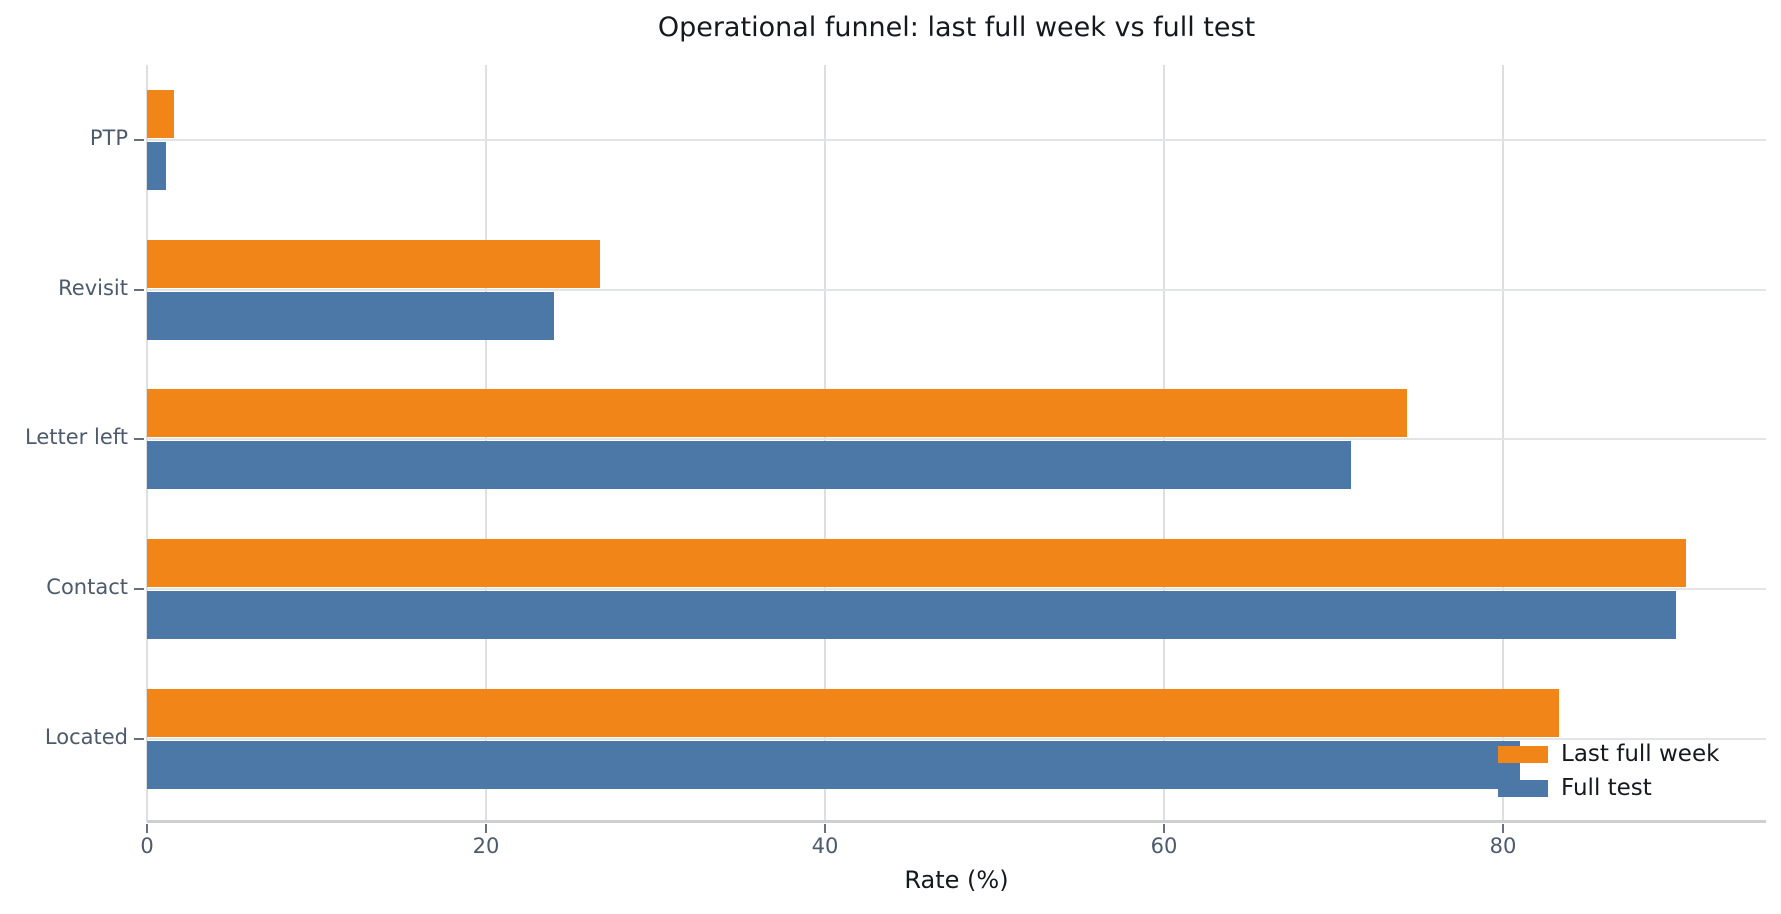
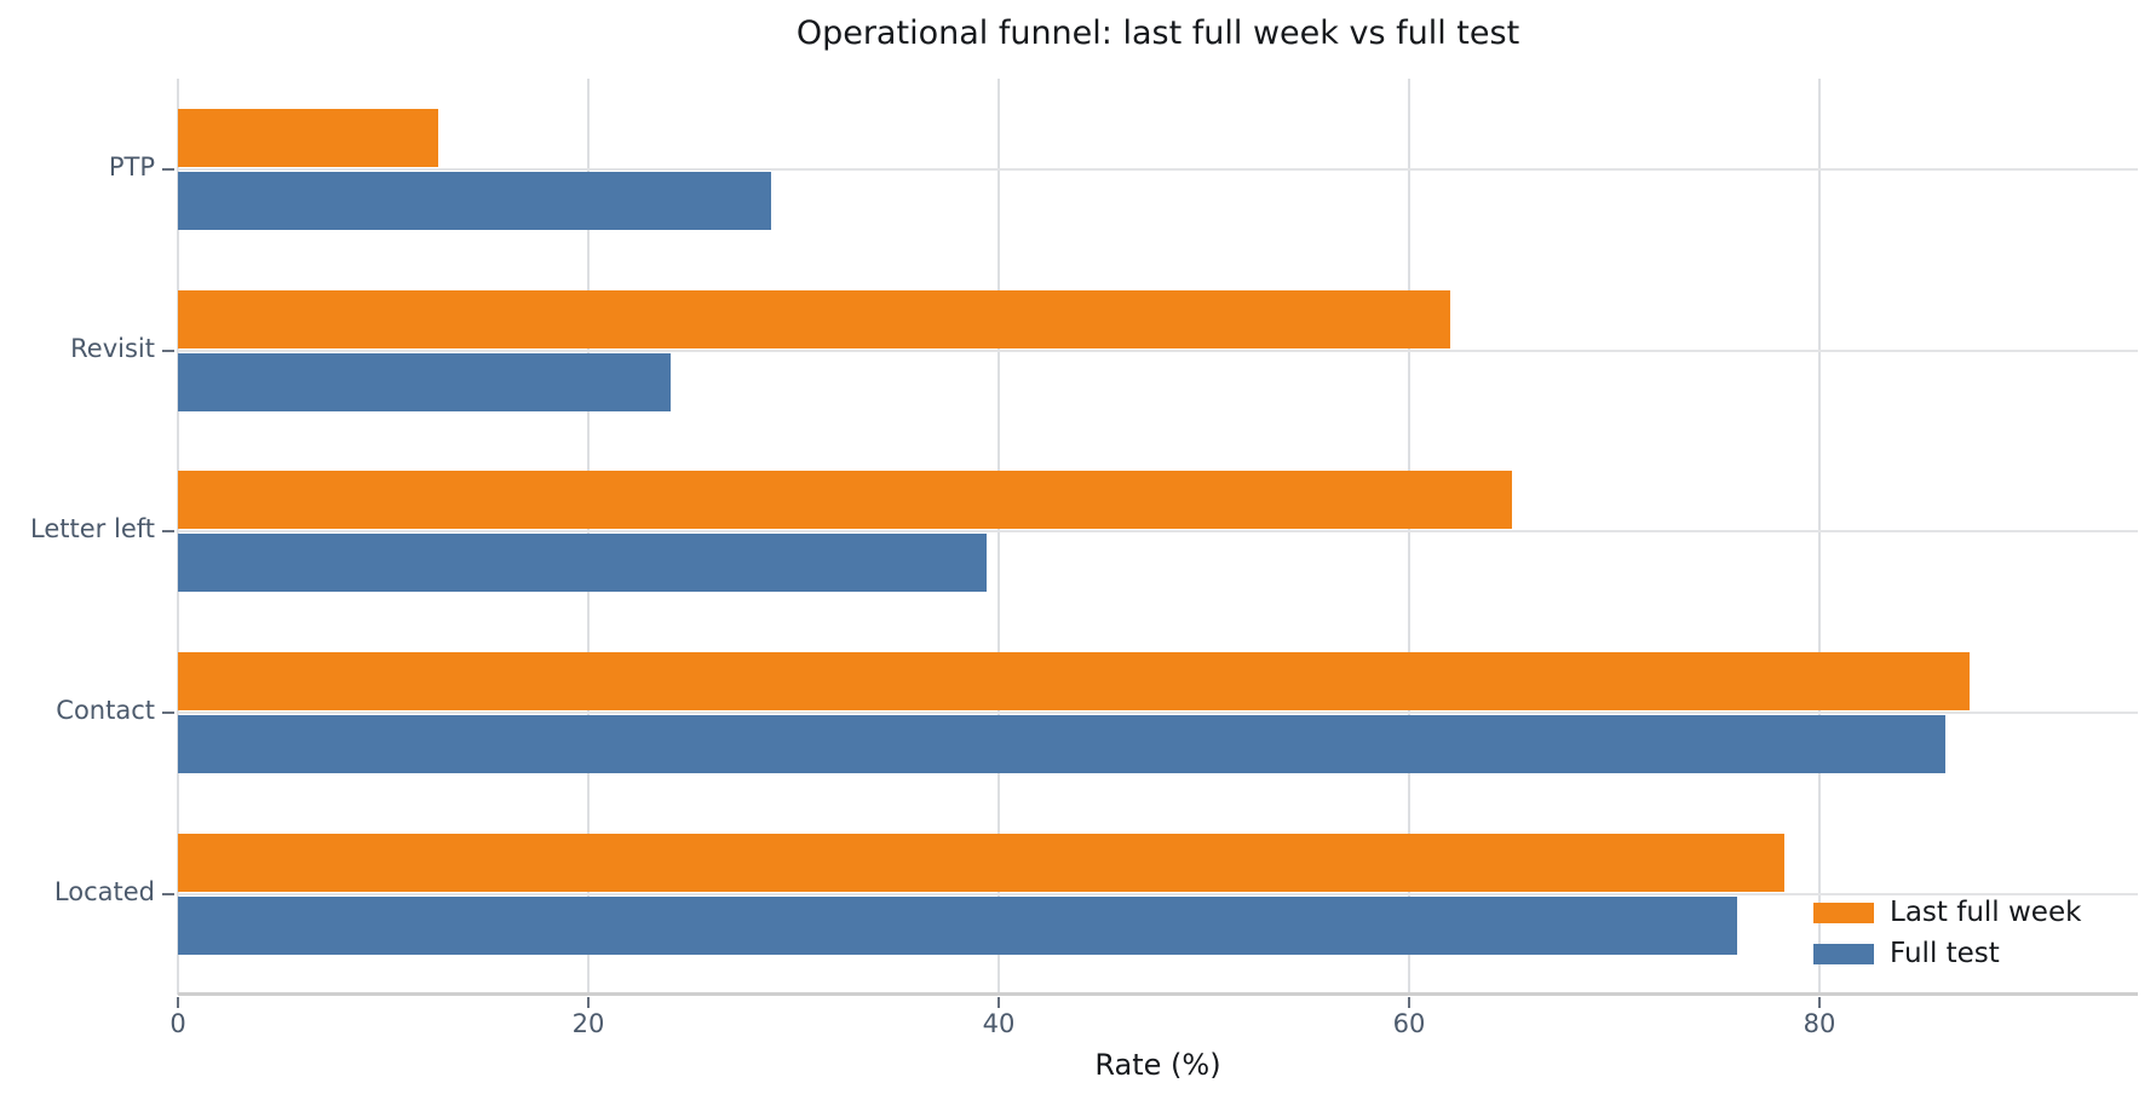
Last full week/PTP: 1.6 -> 12.7
Full test/PTP: 1.1 -> 28.9
Last full week/Revisit: 26.7 -> 62.0
Last full week/Letter left: 74.3 -> 65.0
Full test/Letter left: 71.0 -> 39.4
Last full week/Contact: 90.8 -> 87.3
Full test/Contact: 90.2 -> 86.1
Last full week/Located: 83.3 -> 78.3
Full test/Located: 81.0 -> 76.0
